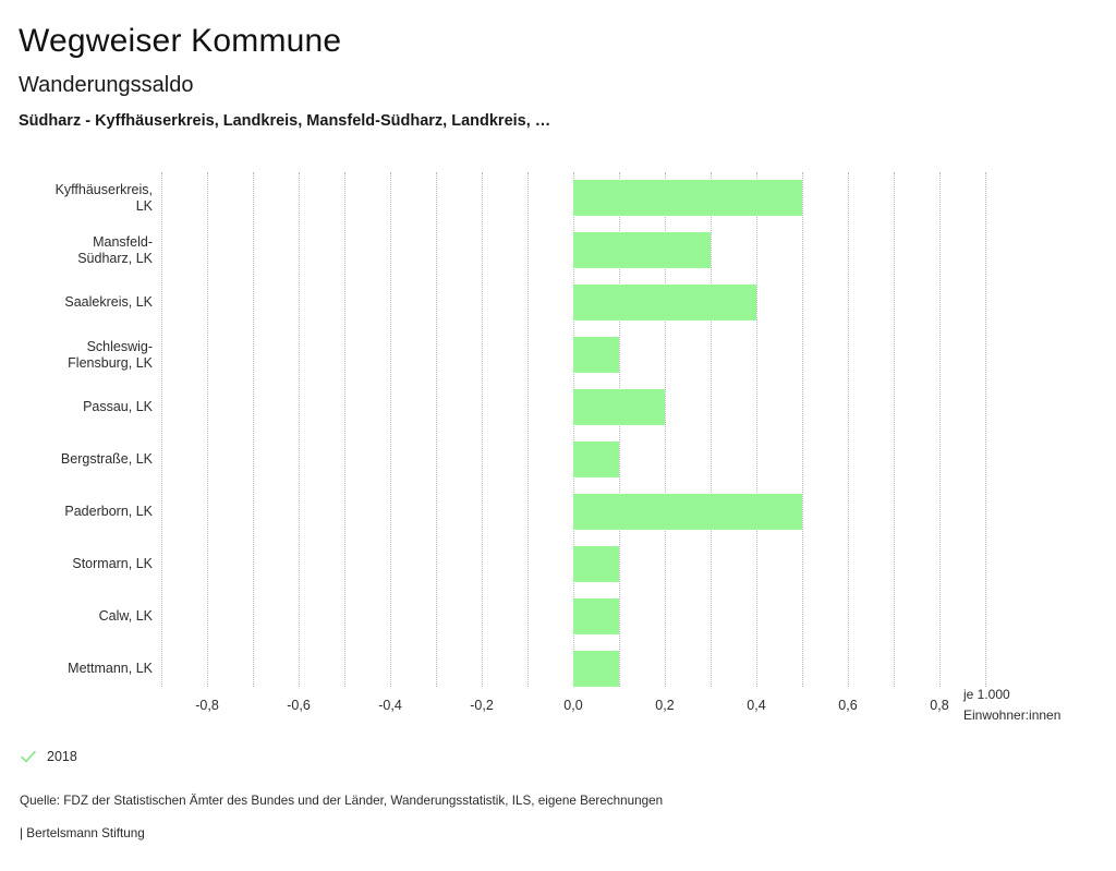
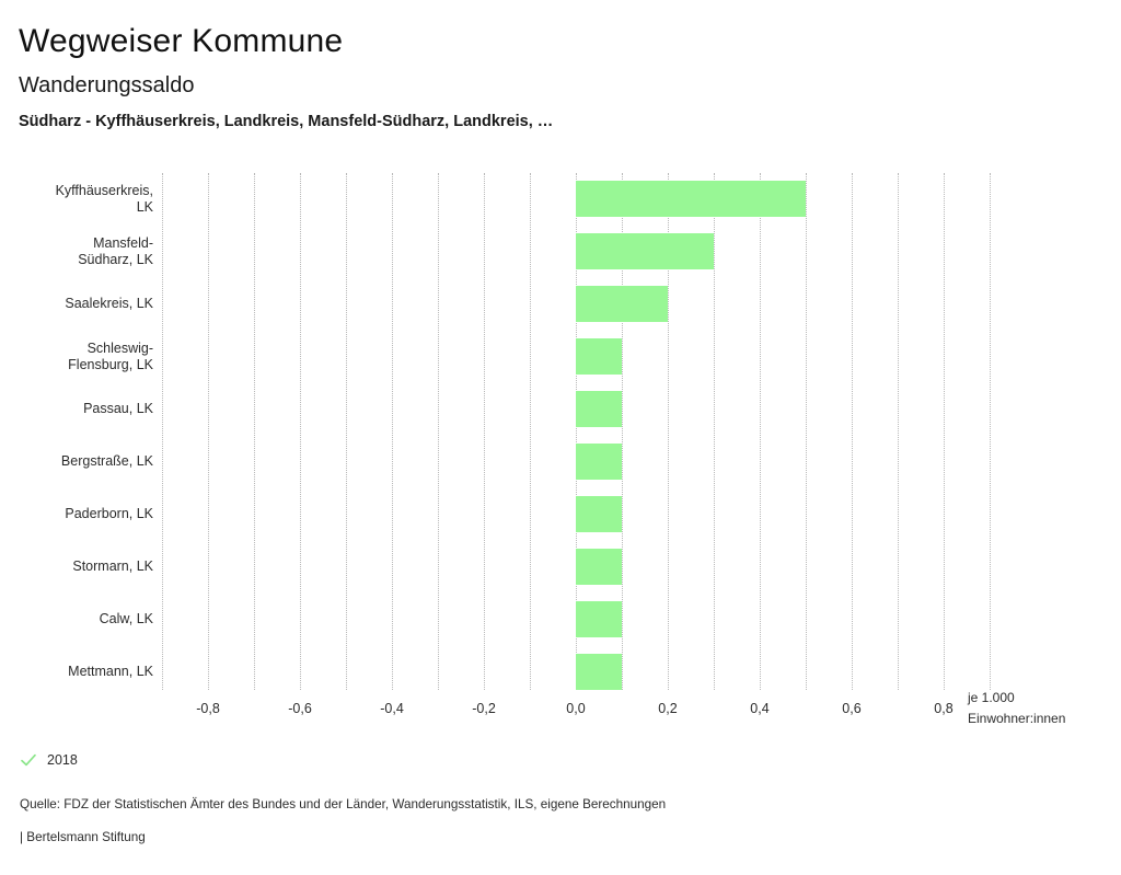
Saalekreis, LK: 0,4 -> 0,2
Passau, LK: 0,2 -> 0,1
Paderborn, LK: 0,5 -> 0,1
